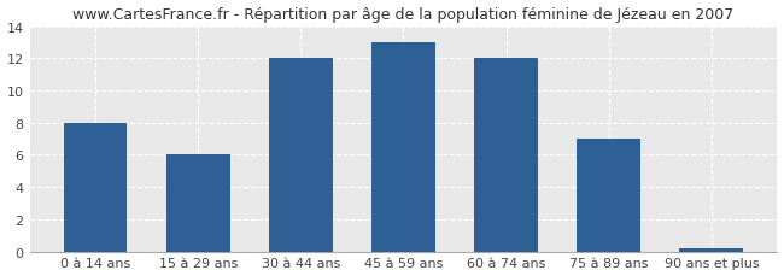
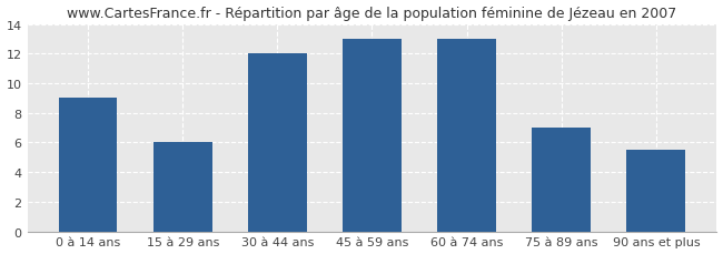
0 à 14 ans: 8.0 -> 9.0
60 à 74 ans: 12.0 -> 13.0
90 ans et plus: 0.2 -> 5.5
